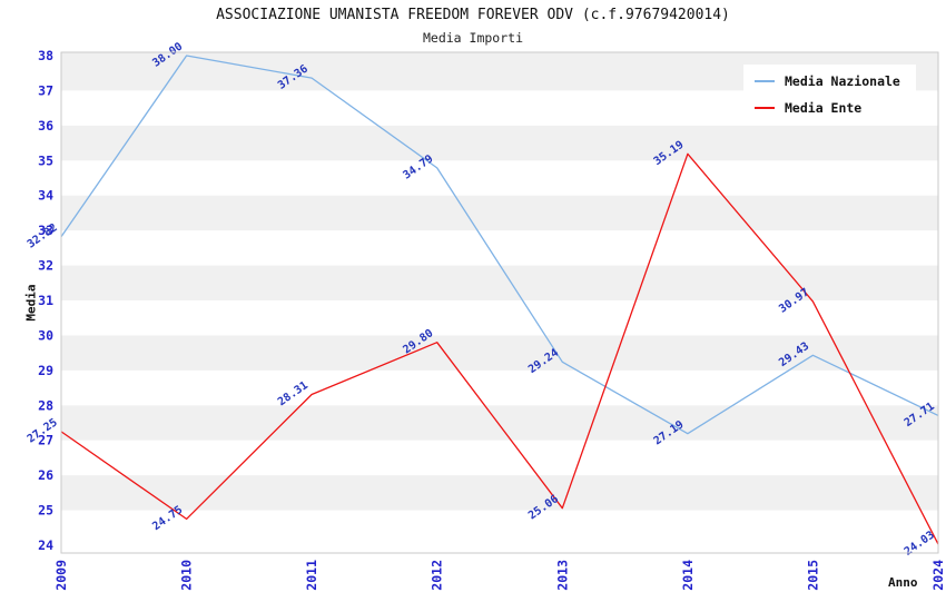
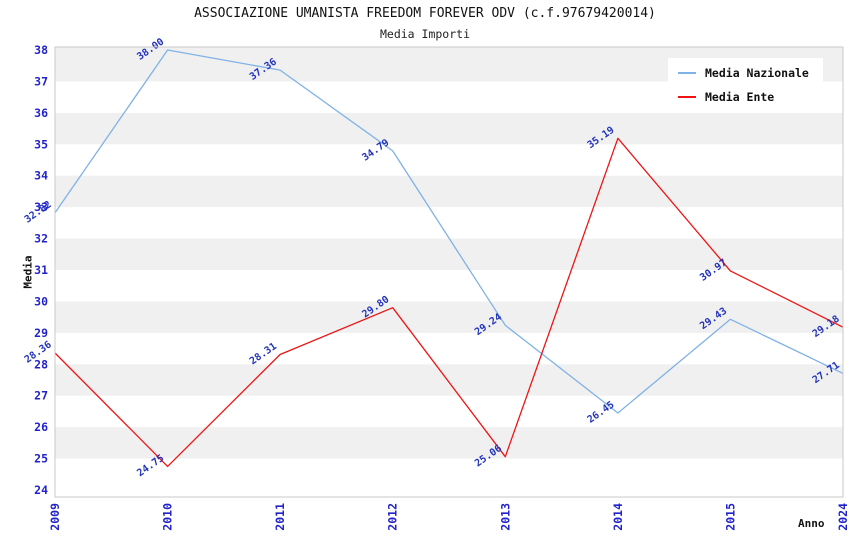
Media Ente/2009: 27.25 -> 28.36
Media Nazionale/2014: 27.19 -> 26.45
Media Ente/2024: 24.03 -> 29.18
